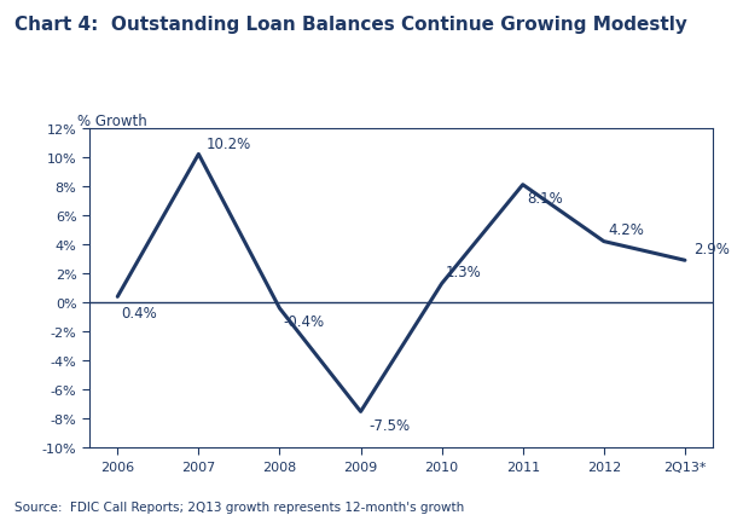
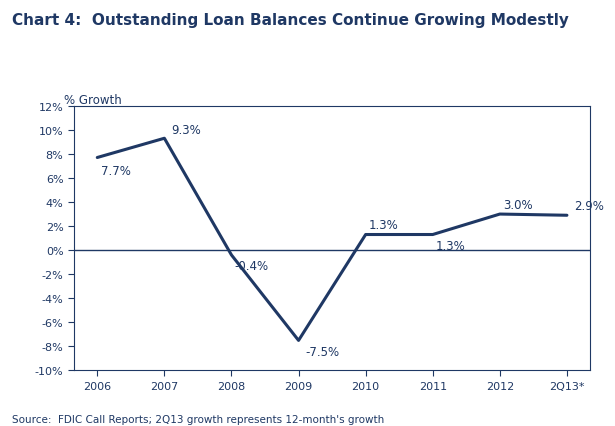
2006: 0.4% -> 7.7%
2007: 10.2% -> 9.3%
2011: 8.1% -> 1.3%
2012: 4.2% -> 3.0%
